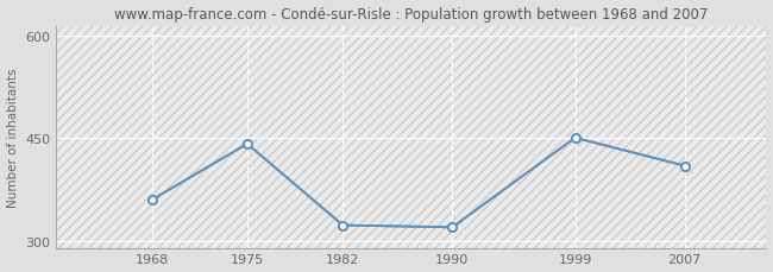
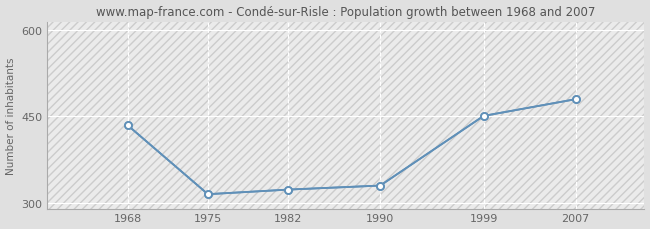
1968: 360 -> 435
1975: 442 -> 315
1990: 320 -> 330
2007: 410 -> 480
